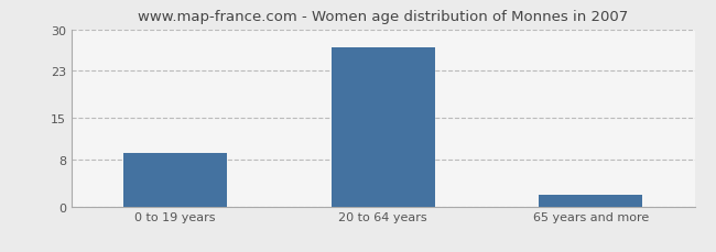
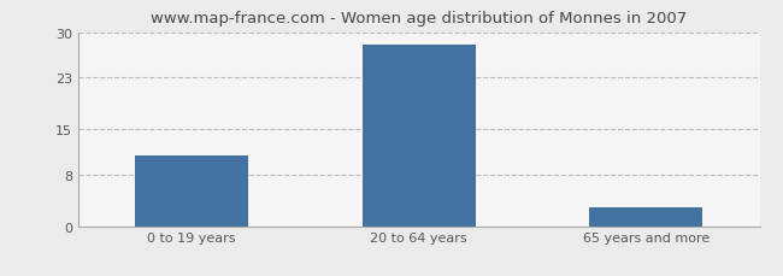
0 to 19 years: 9 -> 11
20 to 64 years: 27 -> 28
65 years and more: 2 -> 3
